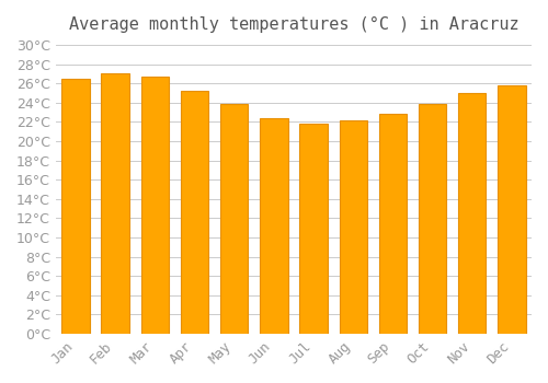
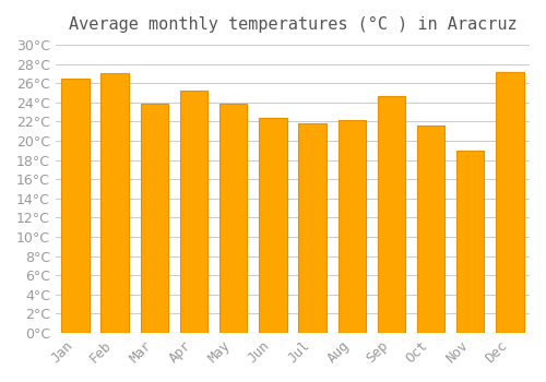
Mar: 26.7°C -> 23.8°C
Sep: 22.8°C -> 24.6°C
Oct: 23.9°C -> 21.6°C
Nov: 25.0°C -> 19.0°C
Dec: 25.8°C -> 27.2°C
